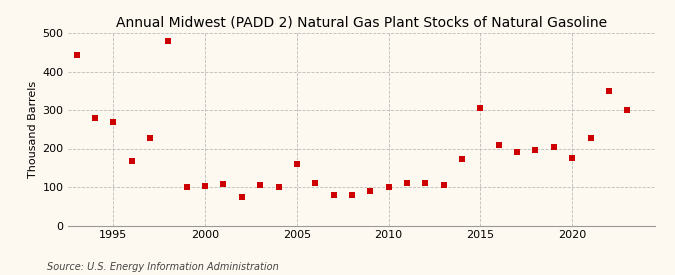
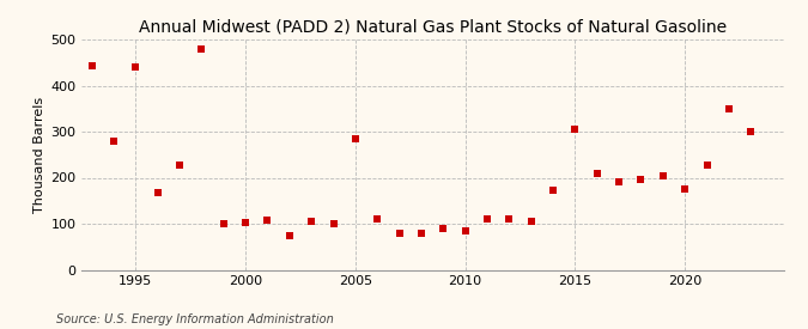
1995: 270 -> 440
2005: 160 -> 285
2010: 100 -> 85
